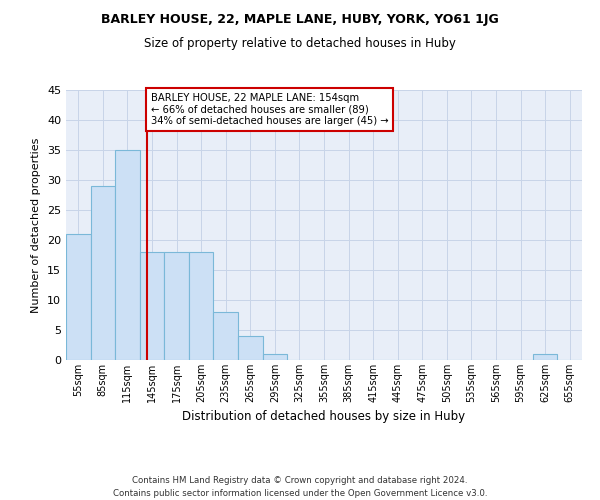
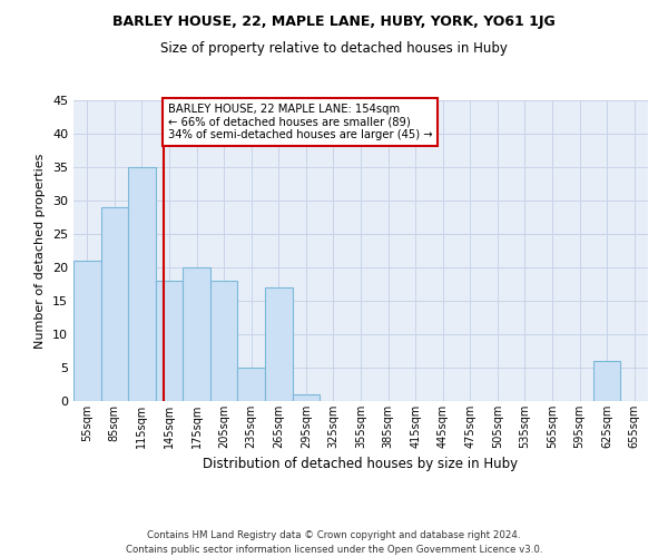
175sqm: 18 -> 20
235sqm: 8 -> 5
265sqm: 4 -> 17
625sqm: 1 -> 6
